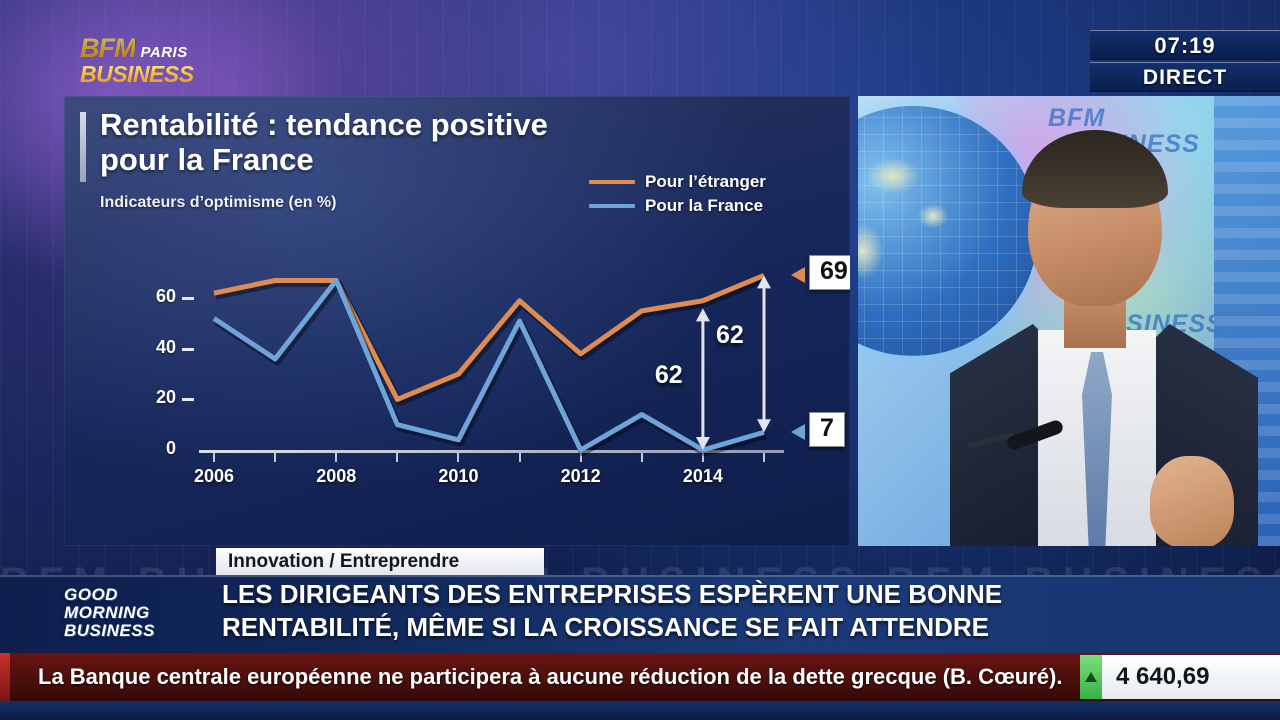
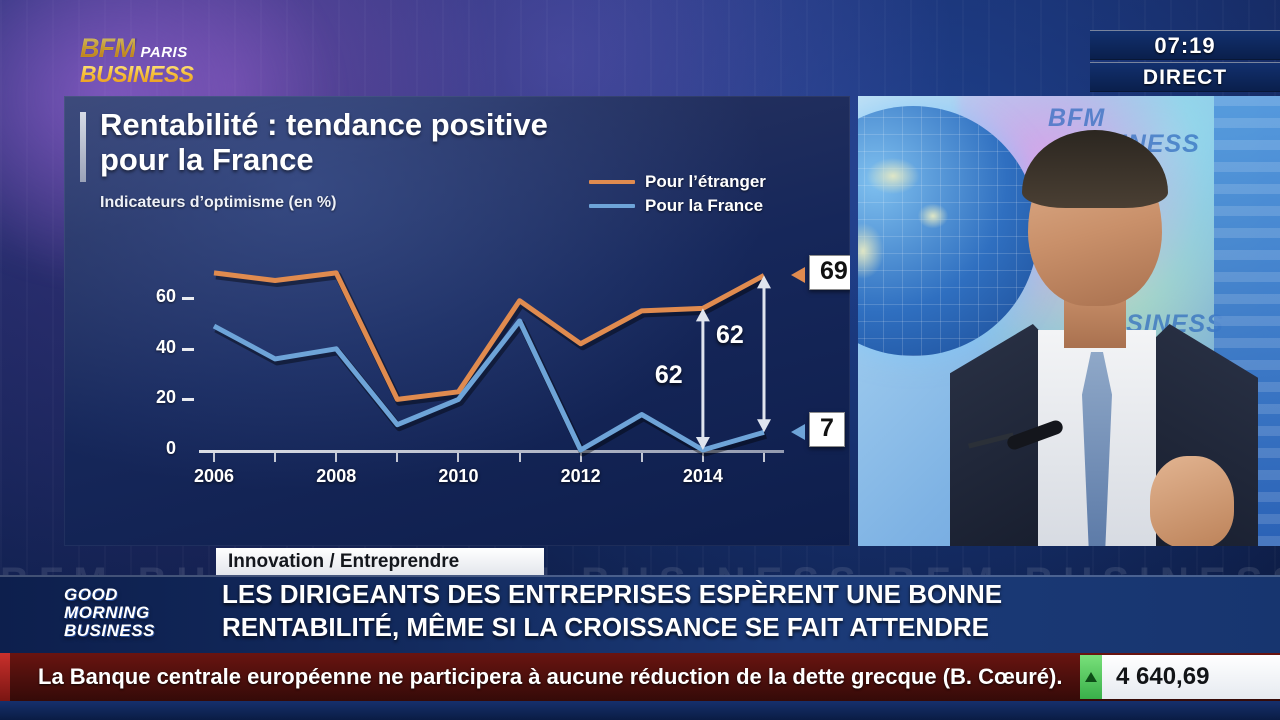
Pour l’étranger/2006: 62 -> 70
Pour la France/2006: 52 -> 49
Pour l’étranger/2008: 67 -> 70
Pour la France/2008: 67 -> 40
Pour l’étranger/2010: 30 -> 23
Pour la France/2010: 4 -> 20
Pour l’étranger/2012: 38 -> 42
Pour l’étranger/2014: 59 -> 56
